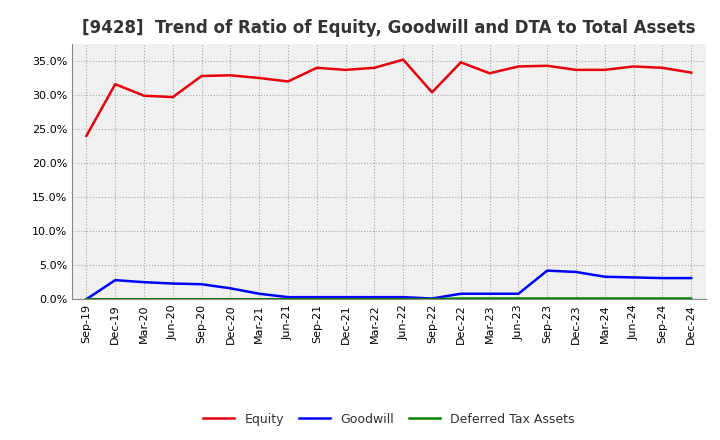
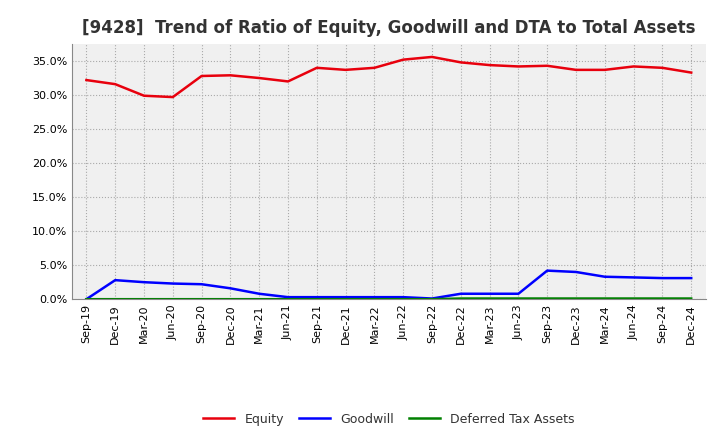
Equity/Sep-19: 24.0% -> 32.2%
Equity/Sep-22: 30.4% -> 35.6%
Equity/Mar-23: 33.2% -> 34.4%
